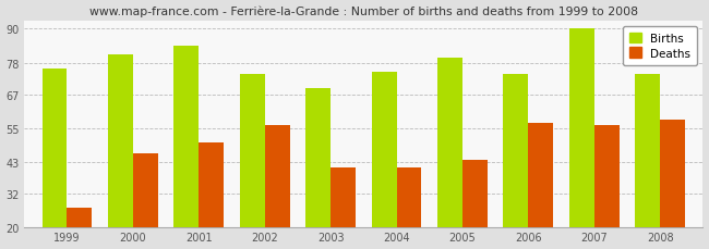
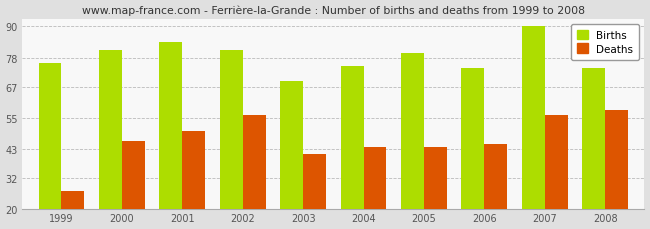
Births/2002: 74 -> 81
Deaths/2004: 41 -> 44
Deaths/2006: 57 -> 45
